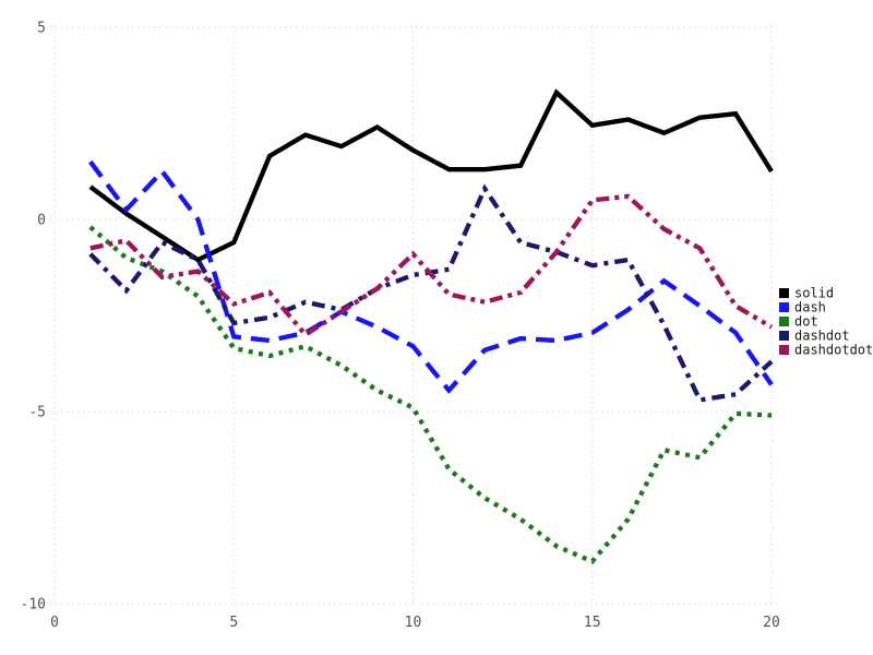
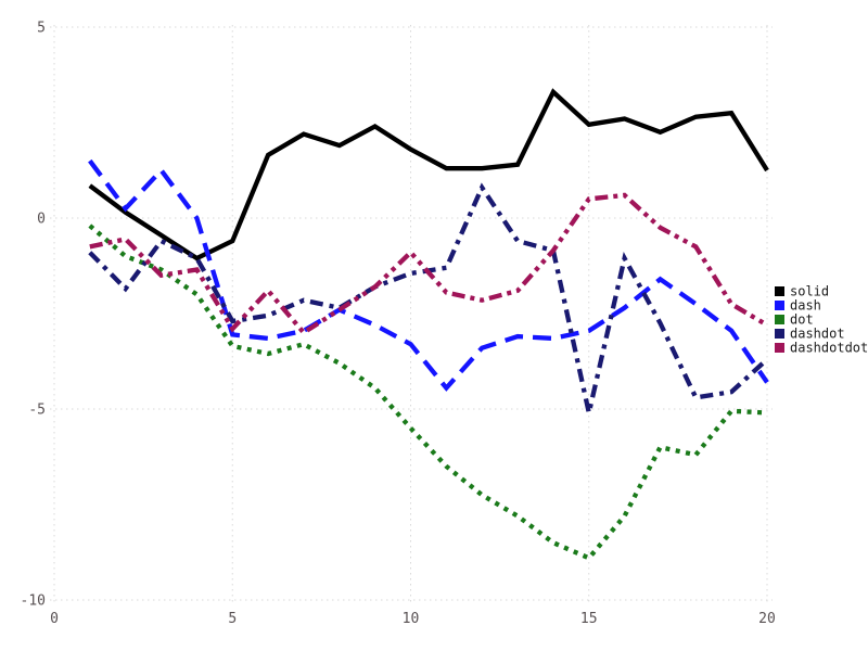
dashdotdot/5: -2.2 -> -2.9
dot/10: -4.9 -> -5.5
dashdot/15: -1.2 -> -5.1
